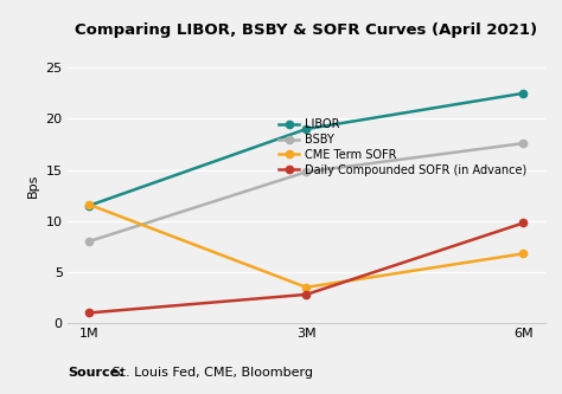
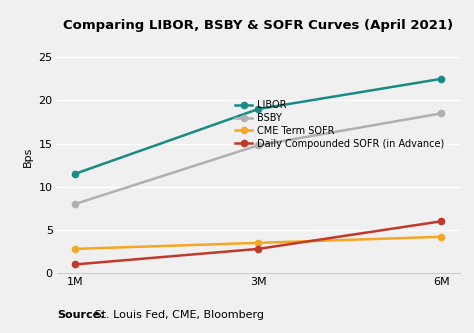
CME Term SOFR/1M: 11.6 -> 2.8
BSBY/6M: 17.6 -> 18.5
CME Term SOFR/6M: 6.8 -> 4.2
Daily Compounded SOFR (in Advance)/6M: 9.8 -> 6.0
